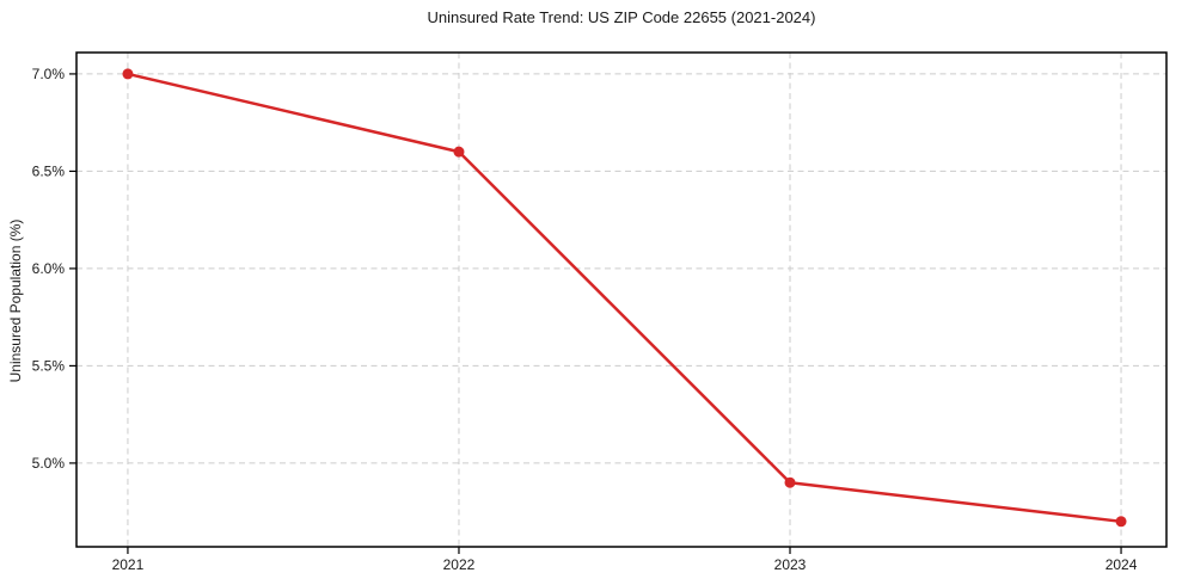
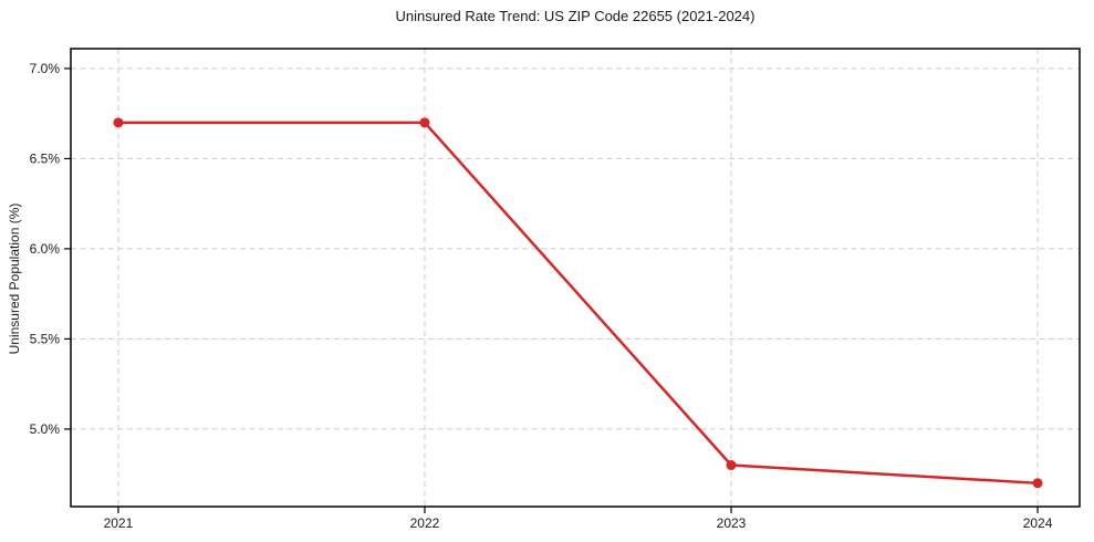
2021: 7.0% -> 6.7%
2022: 6.6% -> 6.7%
2023: 4.9% -> 4.8%
